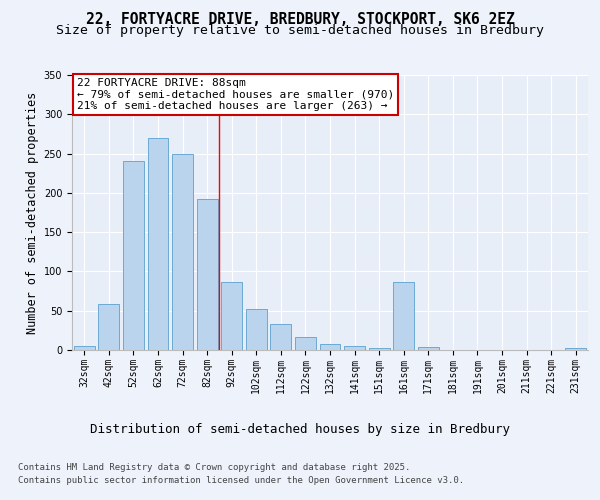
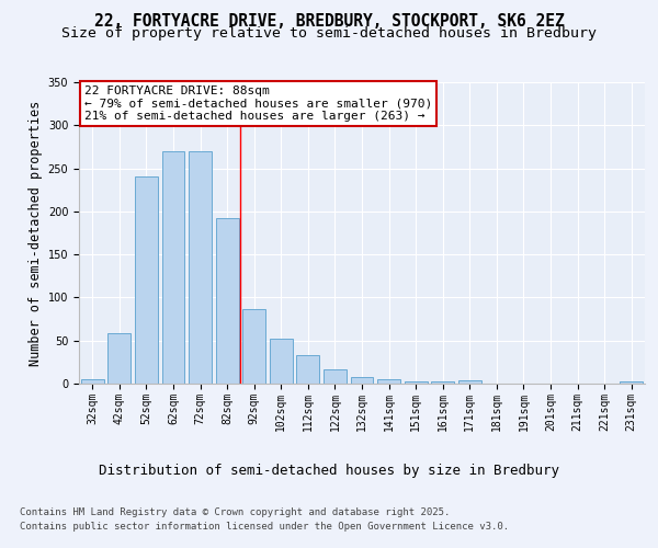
72sqm: 250 -> 270
161sqm: 86 -> 3
